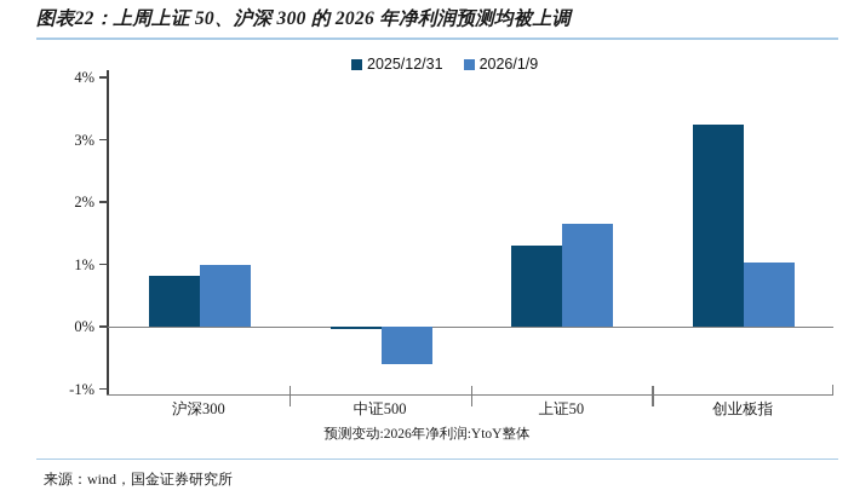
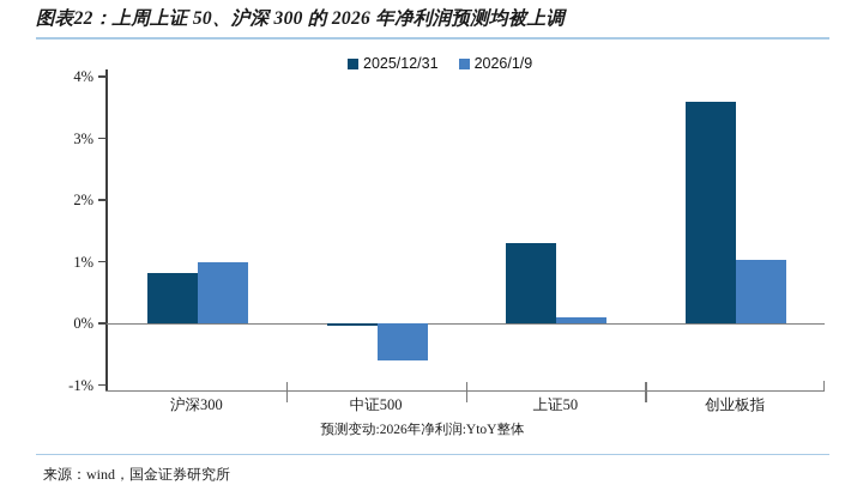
2026/1/9/上证50: 1.7% -> 0.1%
2025/12/31/创业板指: 3.2% -> 3.6%
